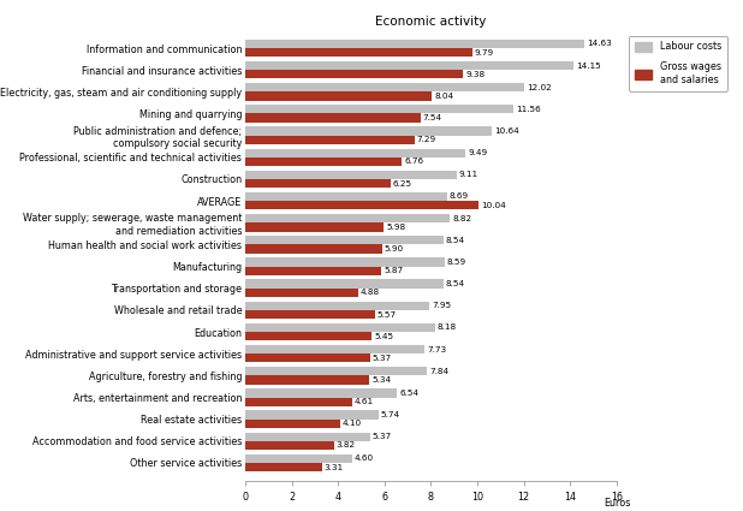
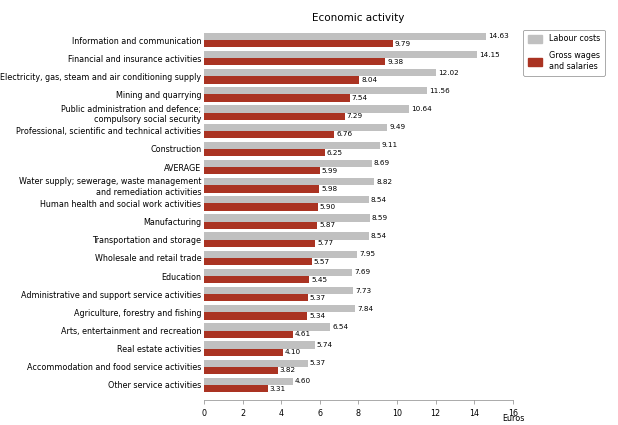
Gross wages and salaries/AVERAGE: 10.04 -> 5.99
Gross wages and salaries/Transportation and storage: 4.88 -> 5.77
Labour costs/Education: 8.18 -> 7.69
